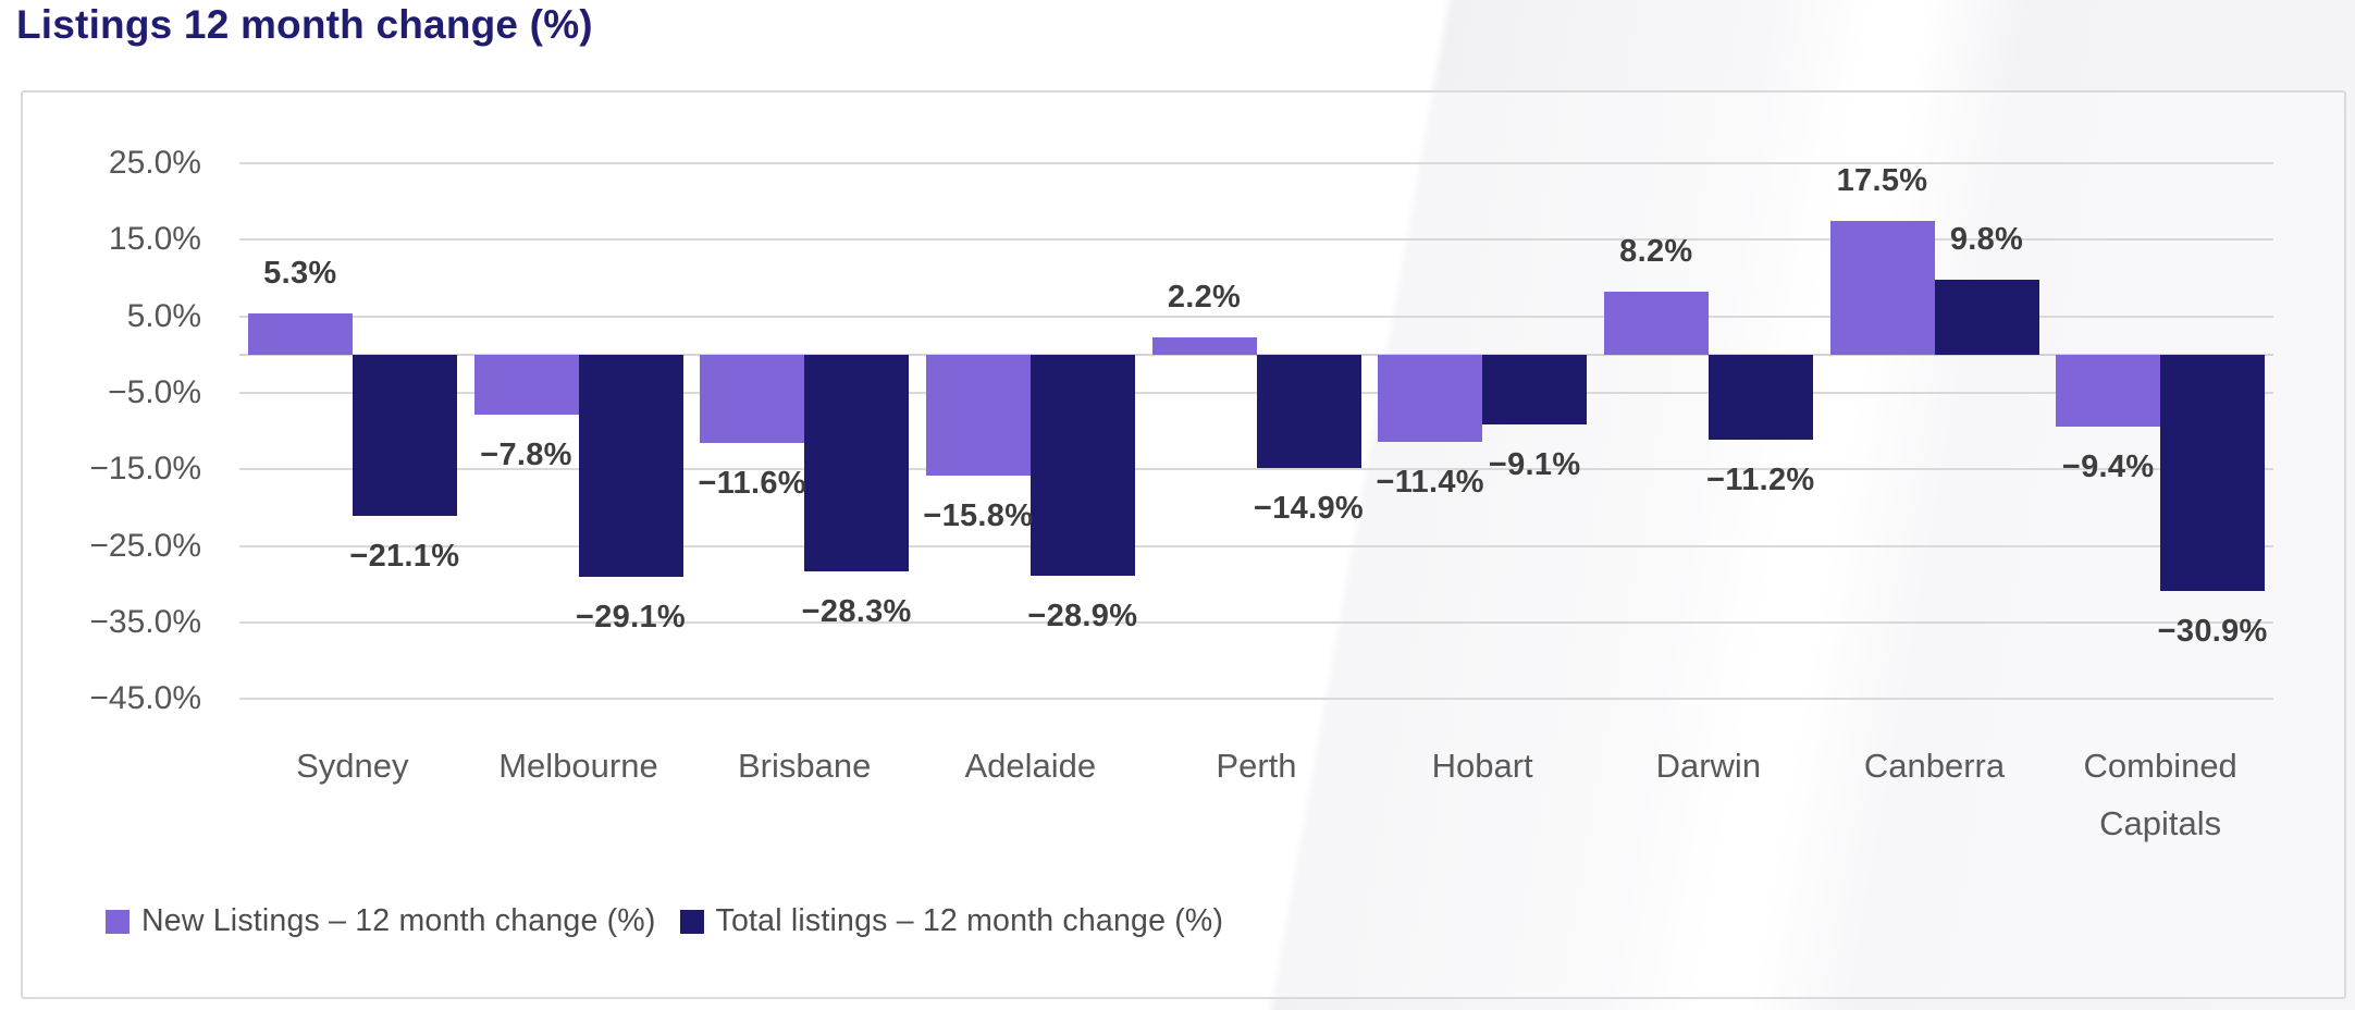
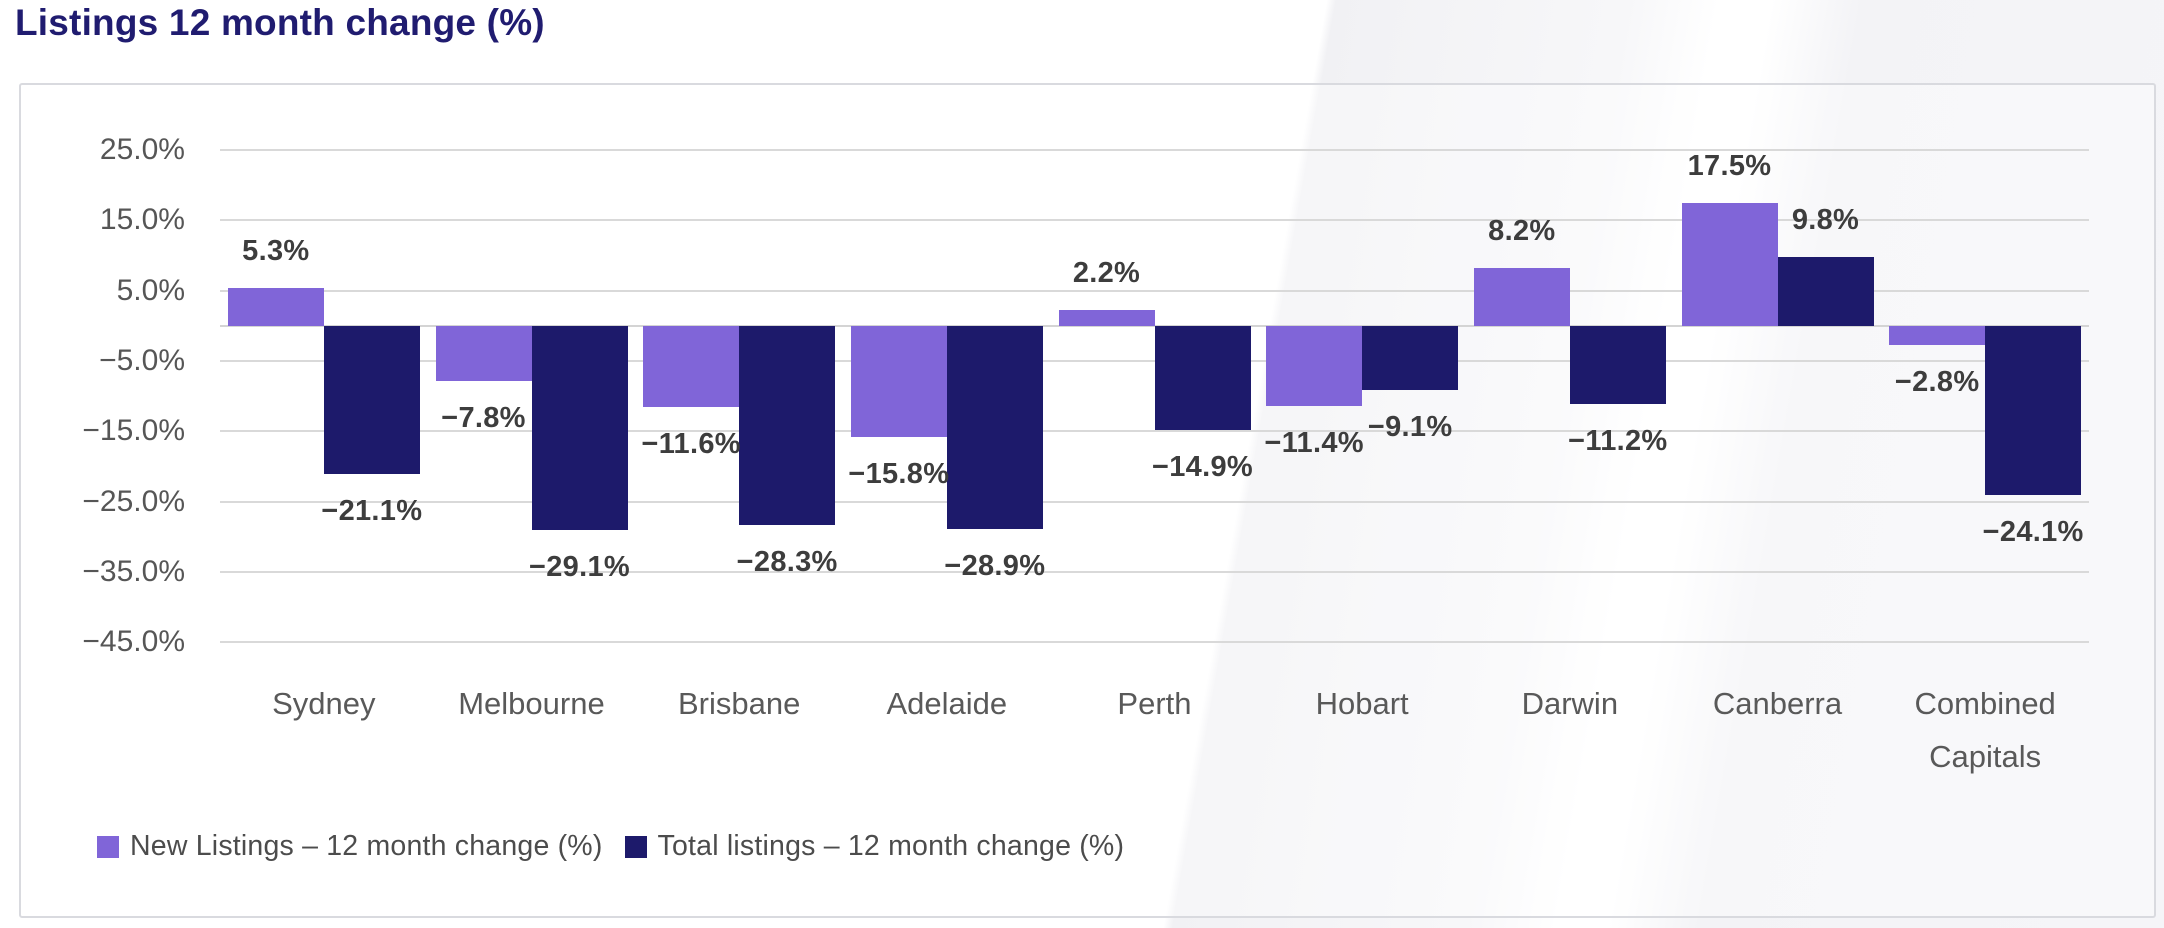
New Listings – 12 month change (%)/Combined Capitals: −9.4% -> −2.8%
Total listings – 12 month change (%)/Combined Capitals: −30.9% -> −24.1%
